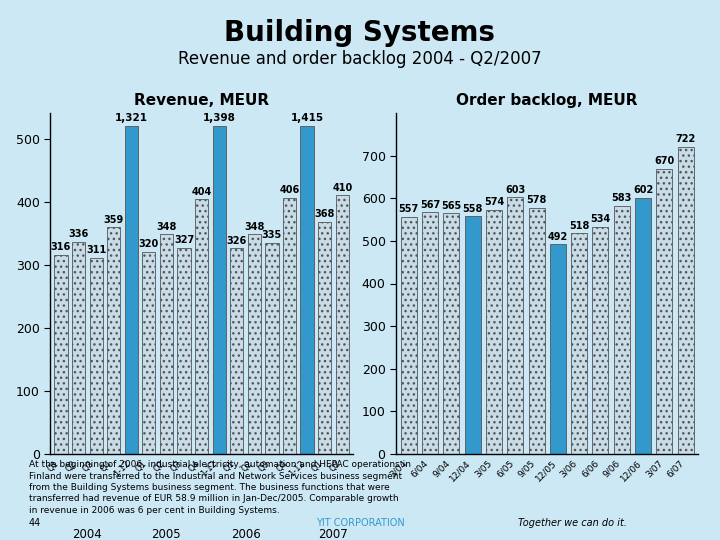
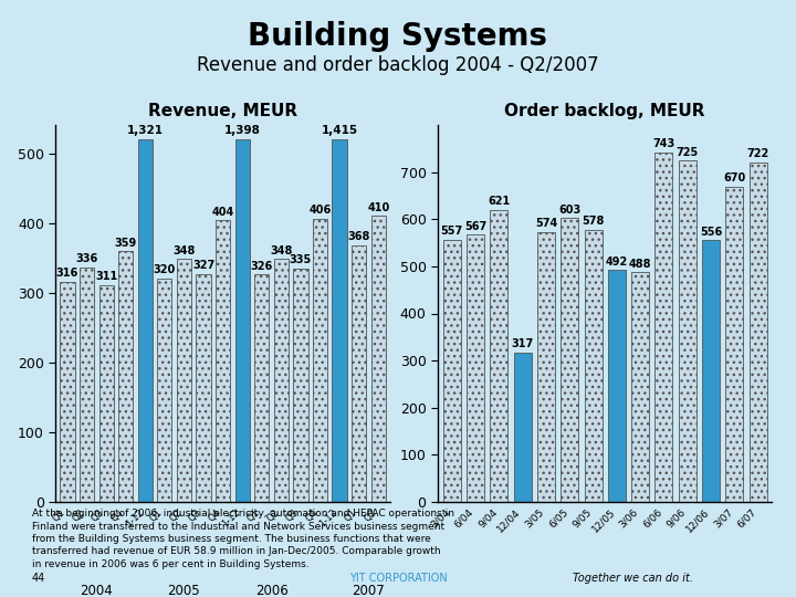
Order backlog, MEUR/9/04: 565 -> 621
Order backlog, MEUR/12/04: 558 -> 317
Order backlog, MEUR/3/06: 518 -> 488
Order backlog, MEUR/6/06: 534 -> 743
Order backlog, MEUR/9/06: 583 -> 725
Order backlog, MEUR/12/06: 602 -> 556
